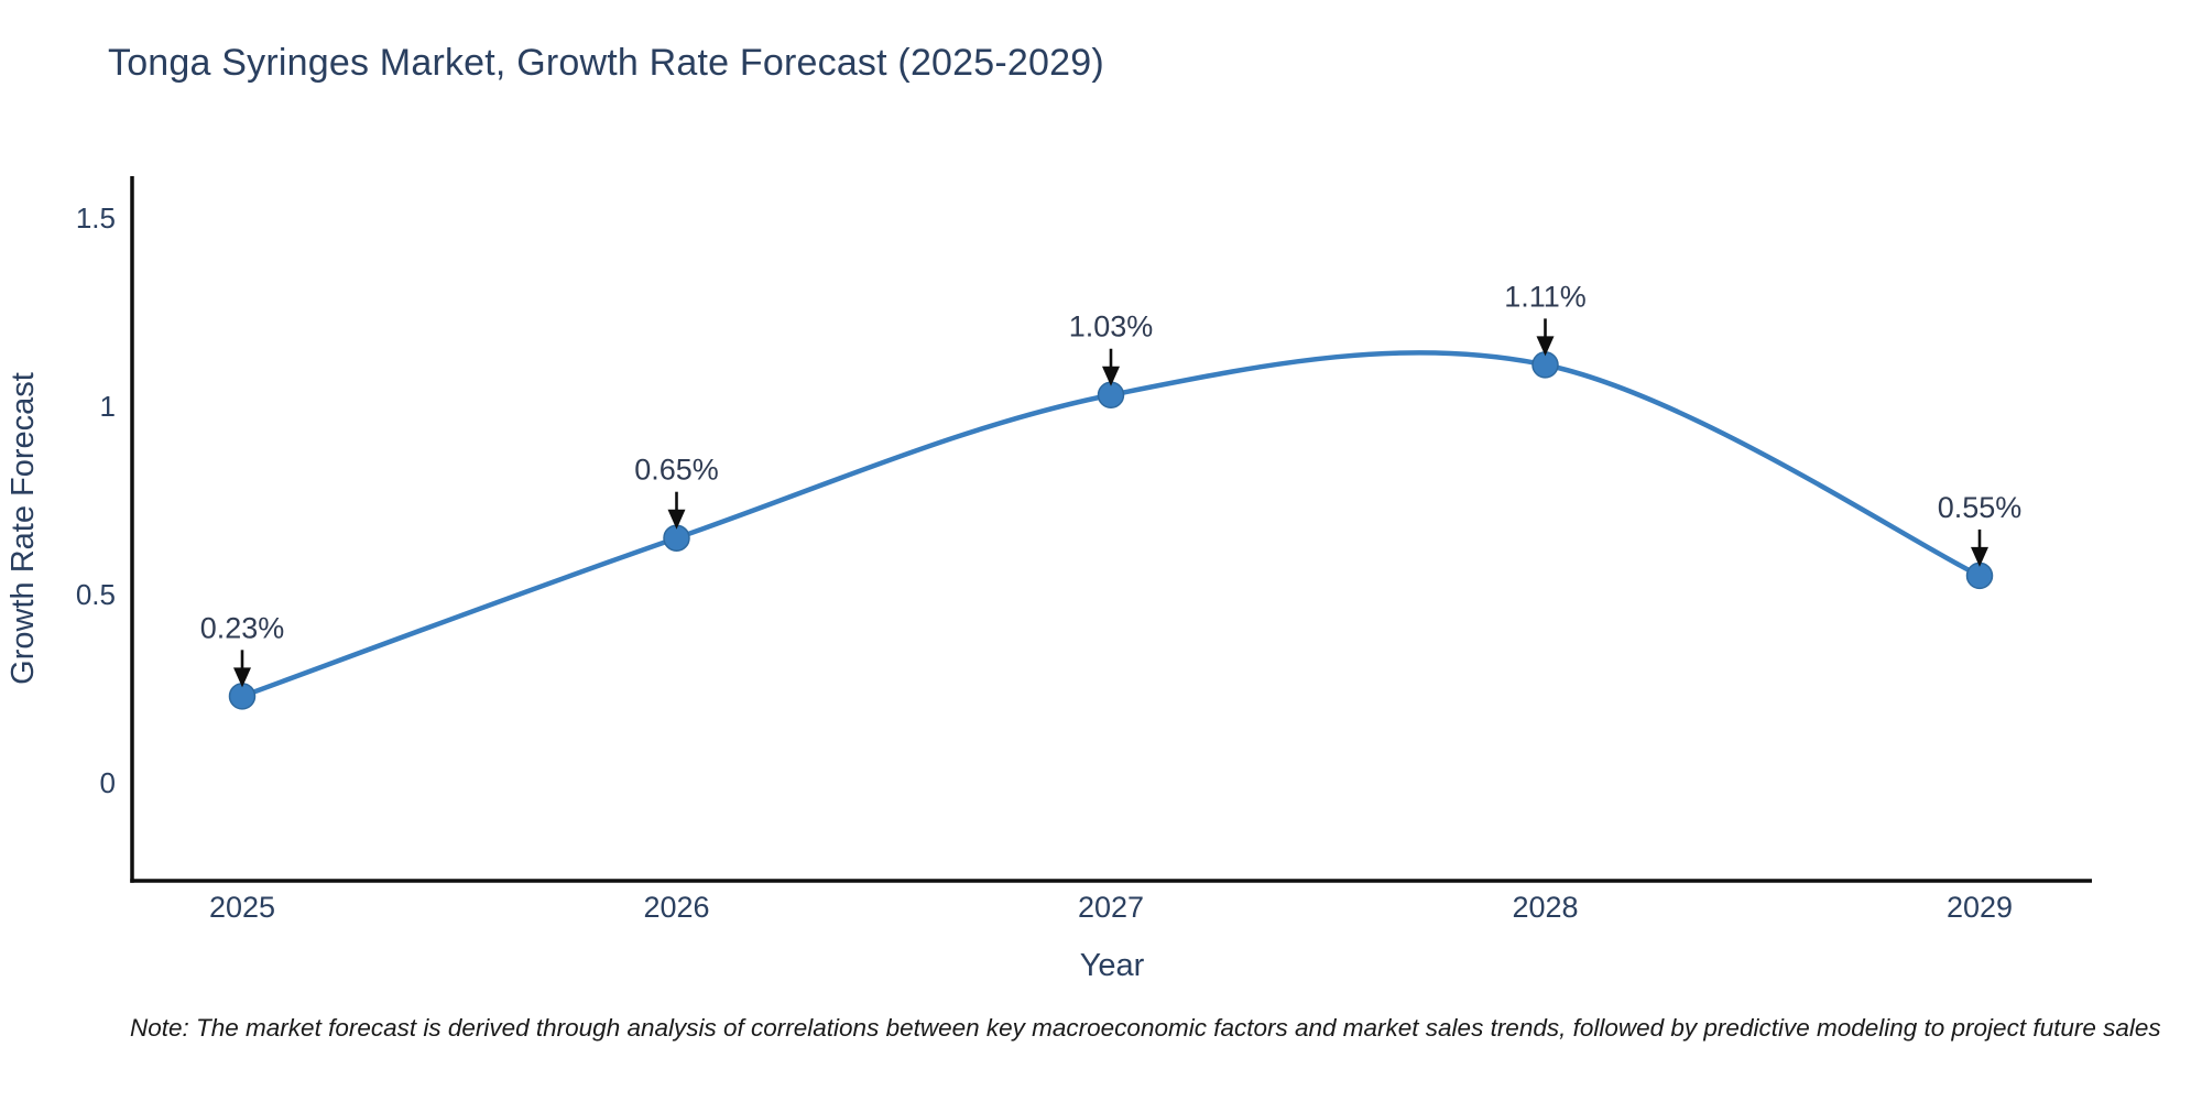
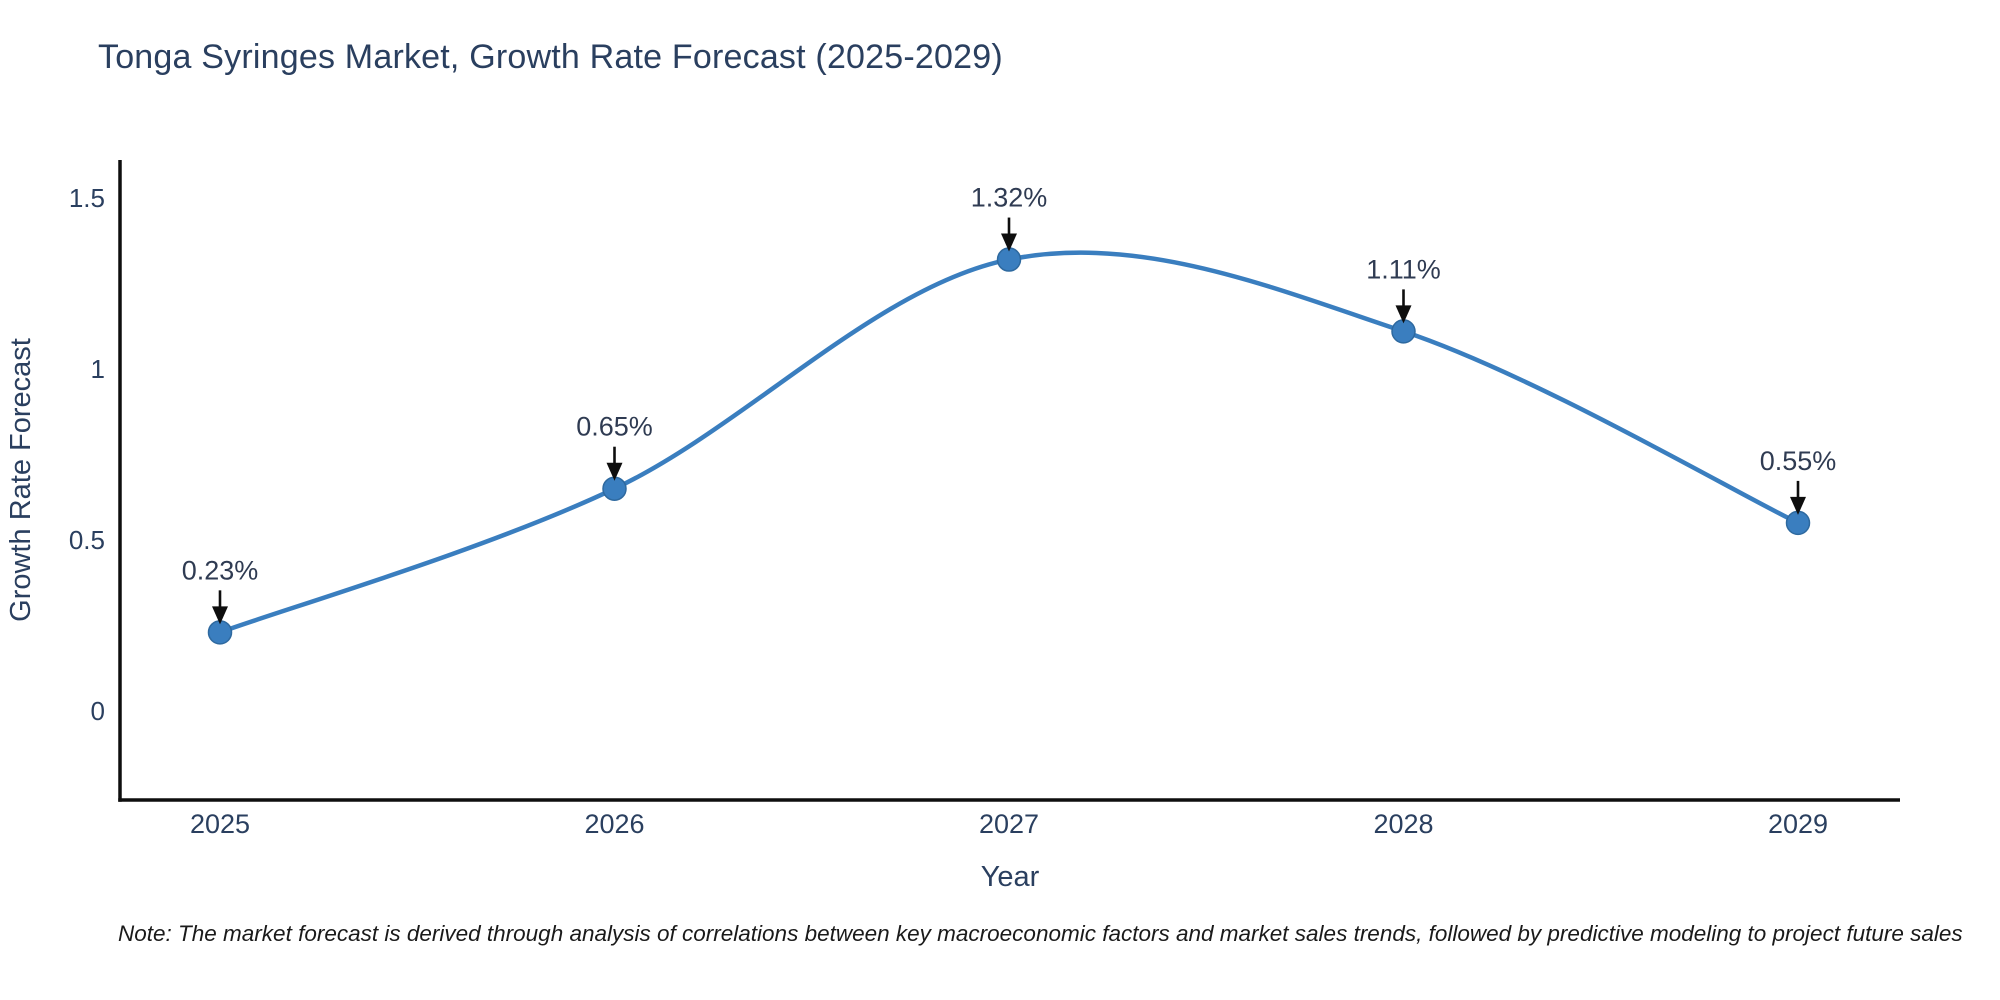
2027: 1.03% -> 1.32%
